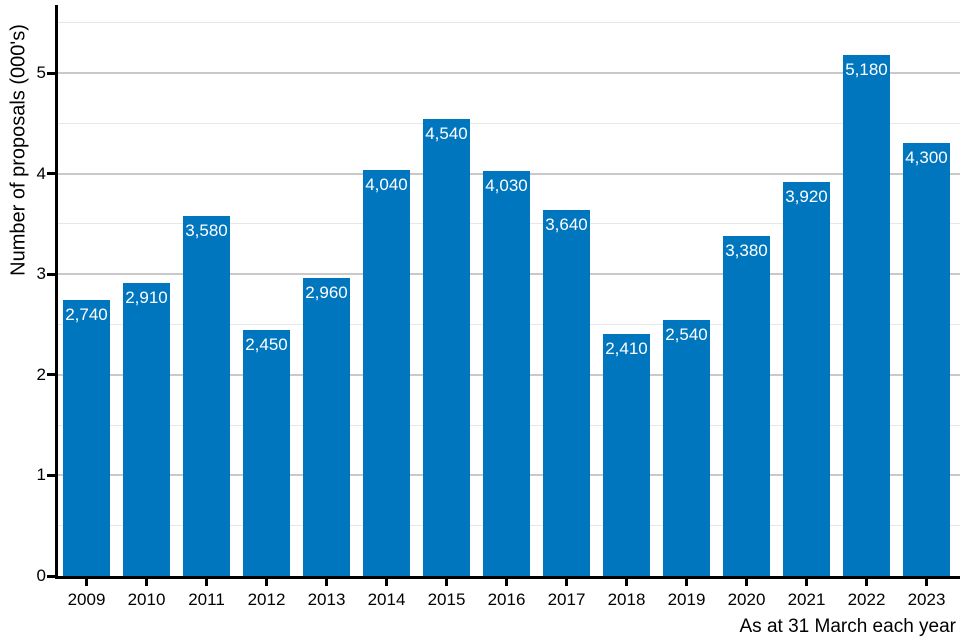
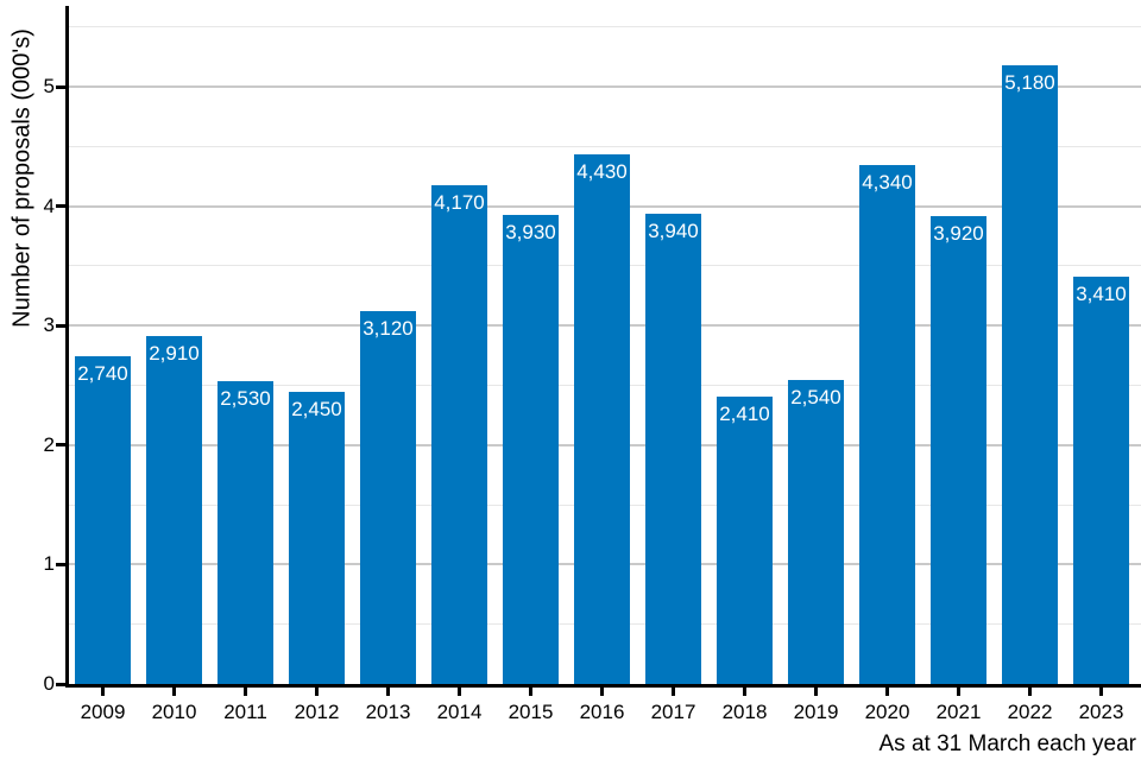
2011: 3,580 -> 2,530
2013: 2,960 -> 3,120
2014: 4,040 -> 4,170
2015: 4,540 -> 3,930
2016: 4,030 -> 4,430
2017: 3,640 -> 3,940
2020: 3,380 -> 4,340
2023: 4,300 -> 3,410
